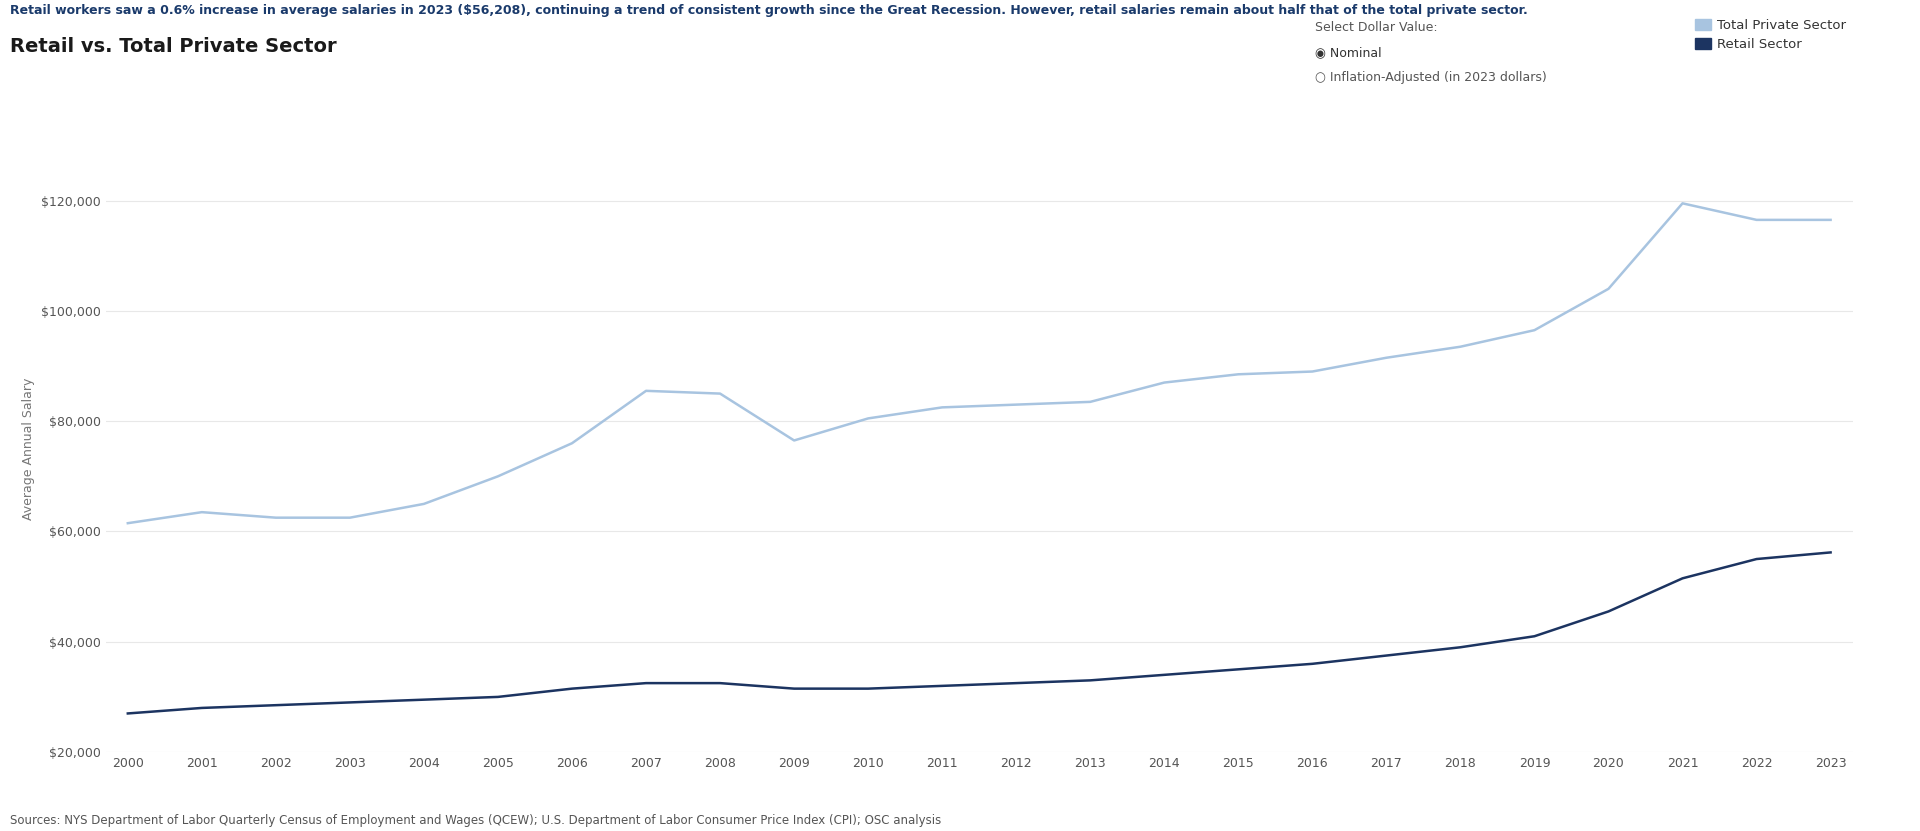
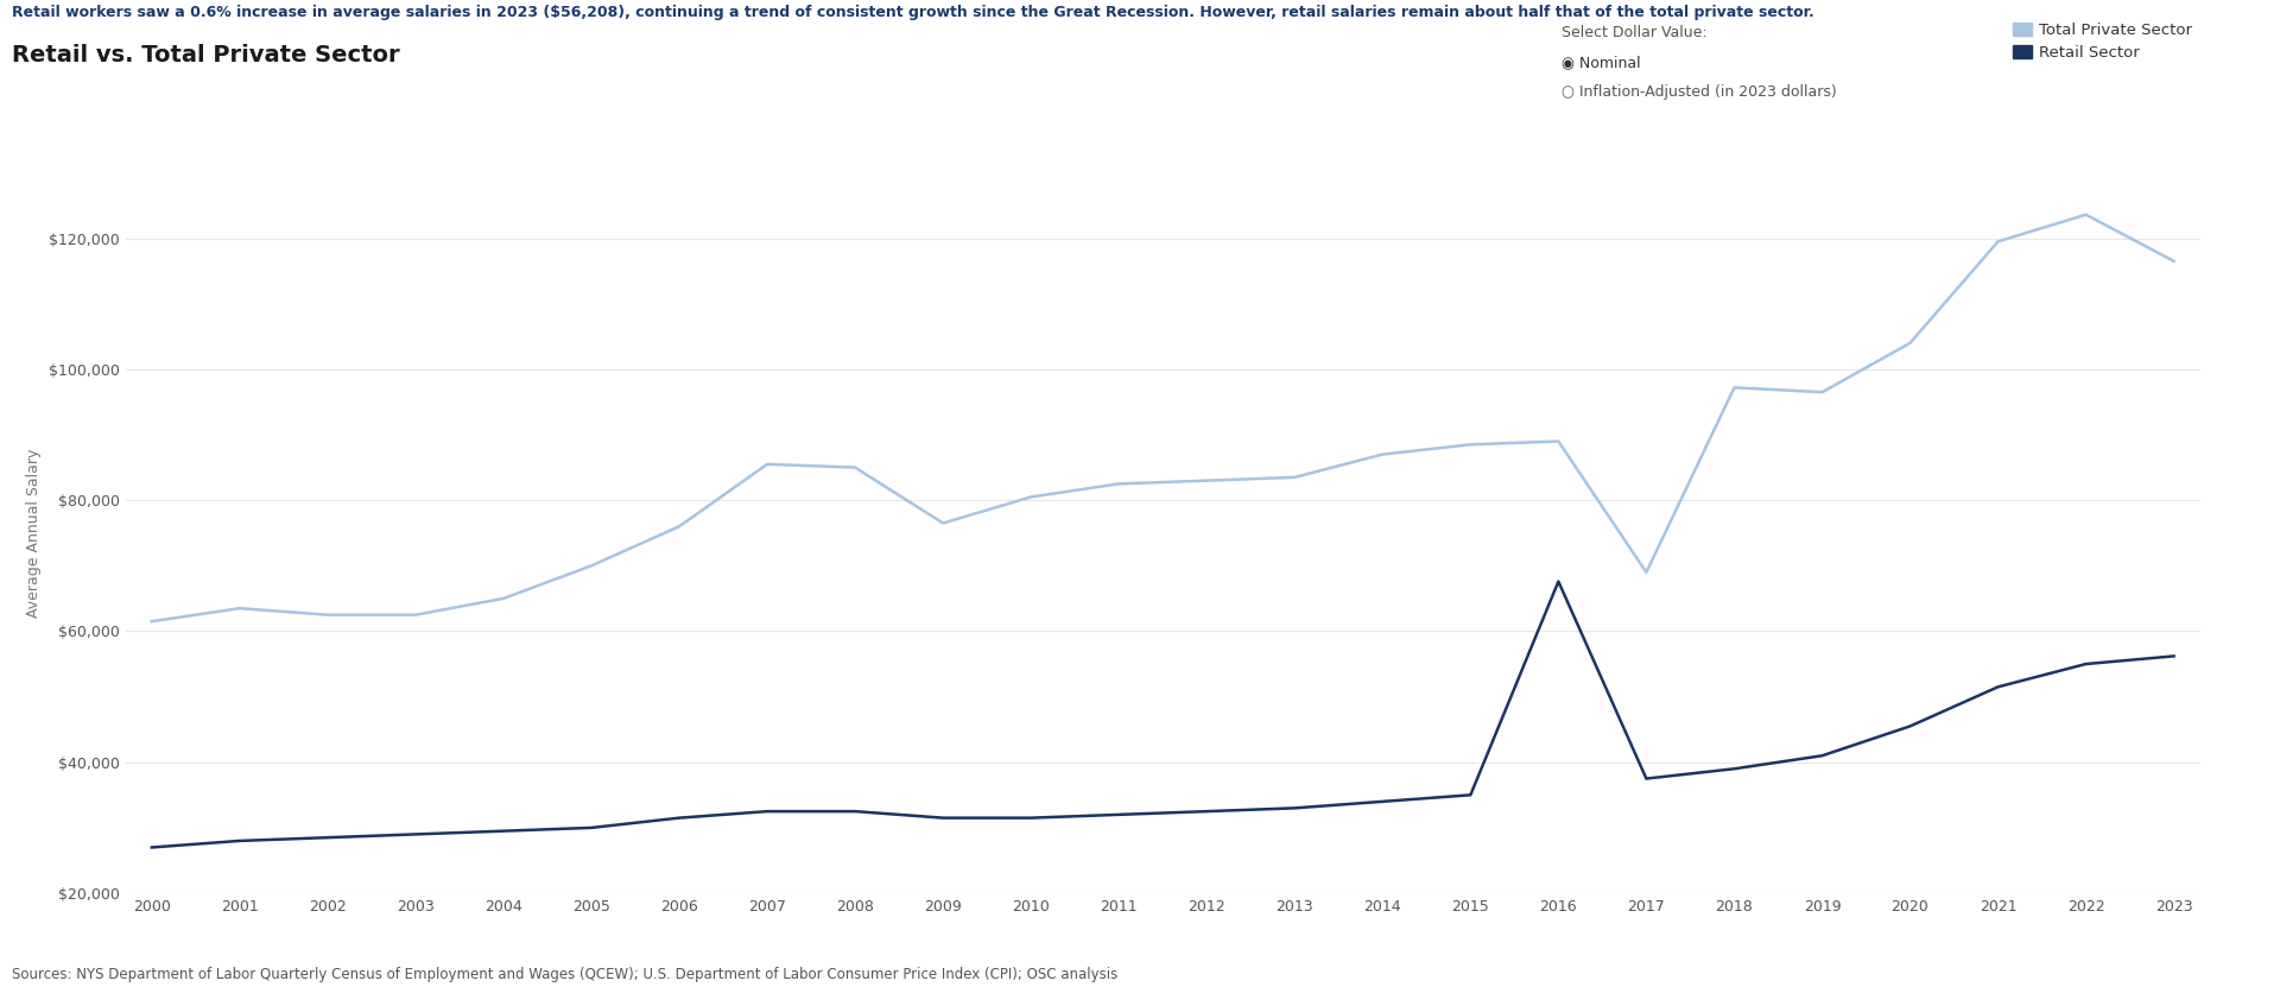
Retail Sector/2016: $36,000 -> $67,600
Total Private Sector/2017: $91,500 -> $69,000
Total Private Sector/2018: $93,500 -> $97,200
Total Private Sector/2022: $116,500 -> $123,600
